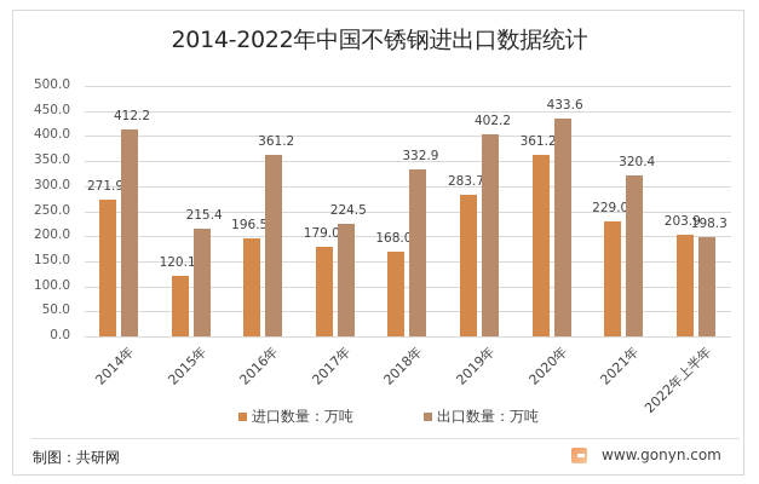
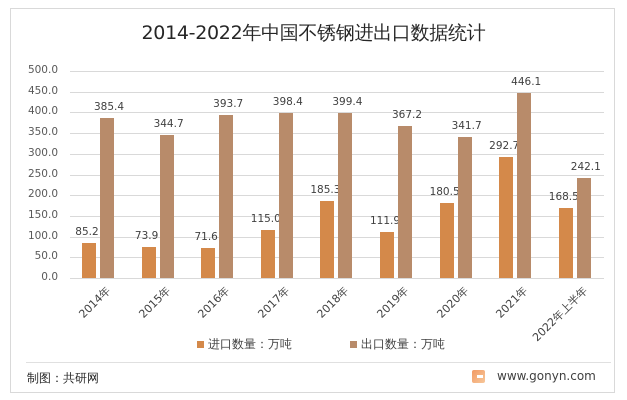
进口数量：万吨/2014年: 271.9 -> 85.2
出口数量：万吨/2014年: 412.2 -> 385.4
进口数量：万吨/2015年: 120.1 -> 73.9
出口数量：万吨/2015年: 215.4 -> 344.7
进口数量：万吨/2016年: 196.5 -> 71.6
出口数量：万吨/2016年: 361.2 -> 393.7
进口数量：万吨/2017年: 179.0 -> 115.0
出口数量：万吨/2017年: 224.5 -> 398.4
进口数量：万吨/2018年: 168.0 -> 185.3
出口数量：万吨/2018年: 332.9 -> 399.4
进口数量：万吨/2019年: 283.7 -> 111.9
出口数量：万吨/2019年: 402.2 -> 367.2
进口数量：万吨/2020年: 361.2 -> 180.5
出口数量：万吨/2020年: 433.6 -> 341.7
进口数量：万吨/2021年: 229.0 -> 292.7
出口数量：万吨/2021年: 320.4 -> 446.1
进口数量：万吨/2022年上半年: 203.9 -> 168.5
出口数量：万吨/2022年上半年: 198.3 -> 242.1
